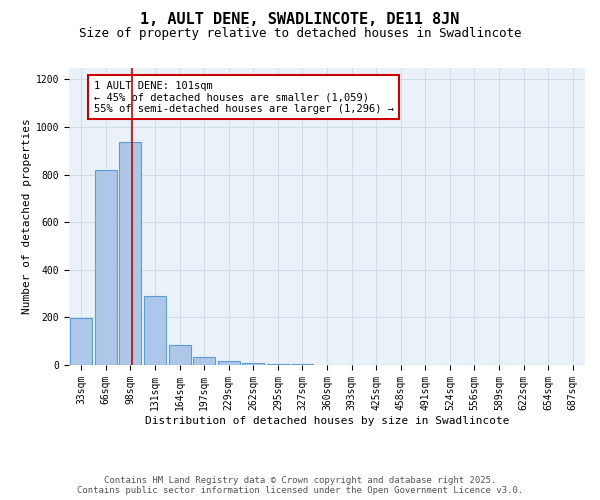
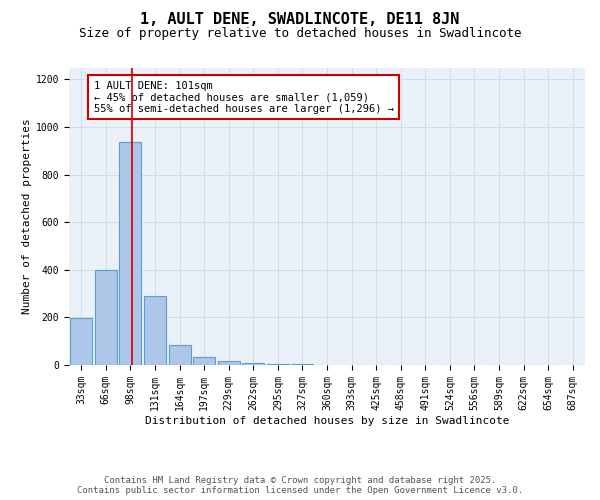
66sqm: 820 -> 400
